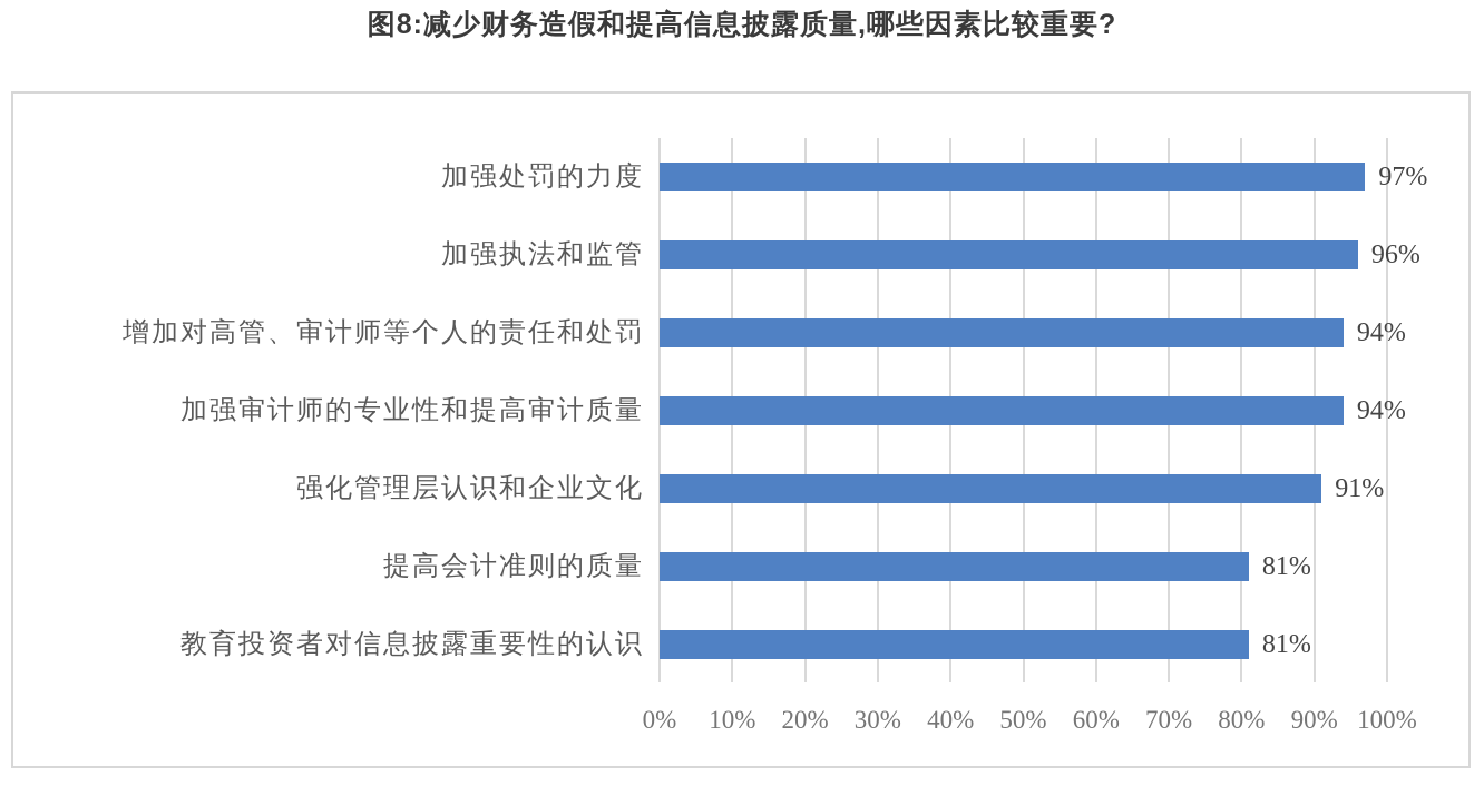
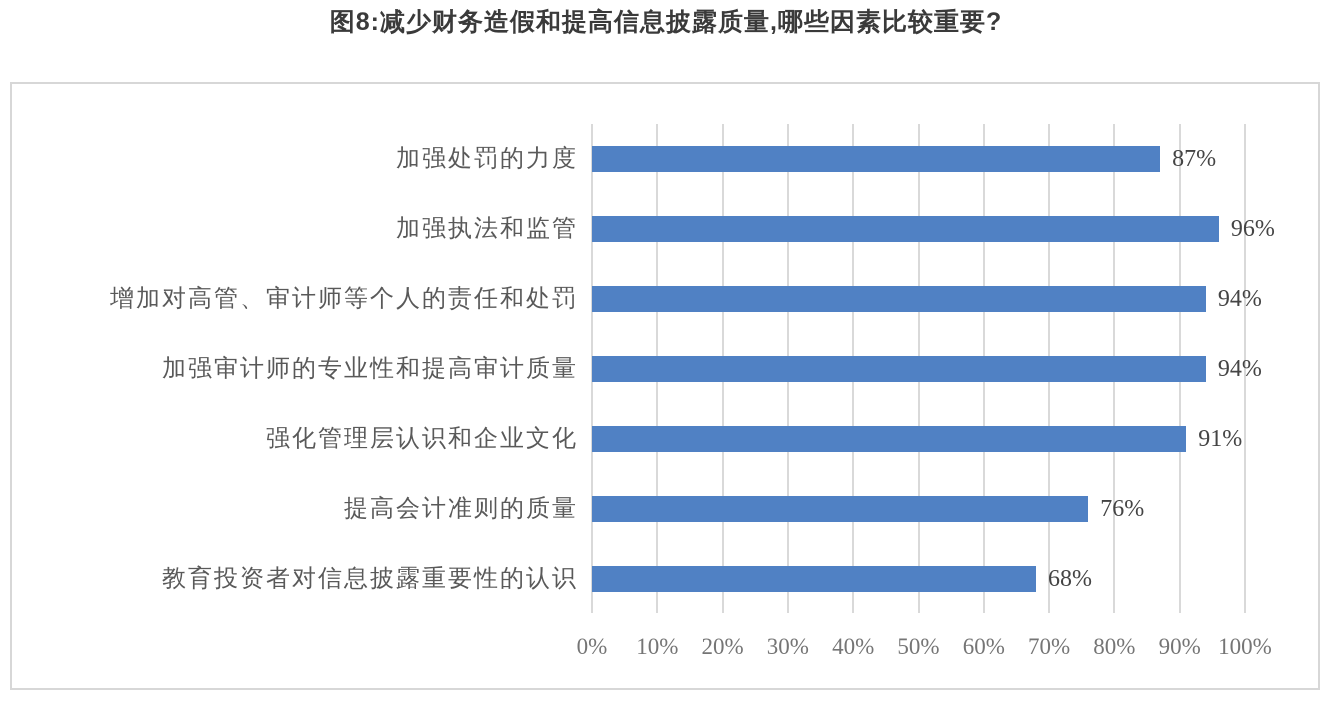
加强处罚的力度: 97% -> 87%
提高会计准则的质量: 81% -> 76%
教育投资者对信息披露重要性的认识: 81% -> 68%
